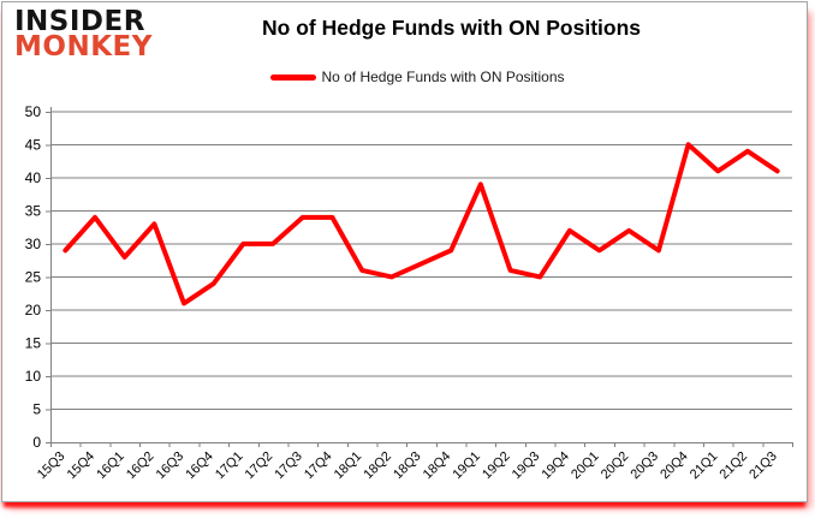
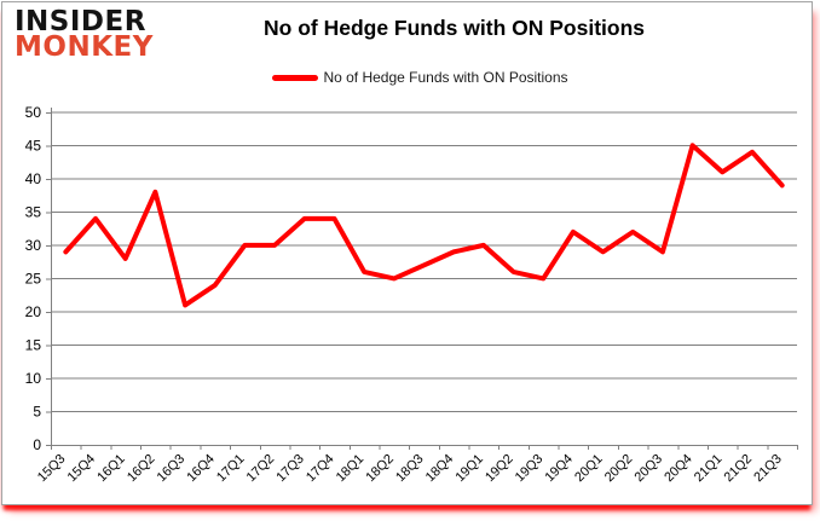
16Q2: 33 -> 38
19Q1: 39 -> 30
21Q3: 41 -> 39
